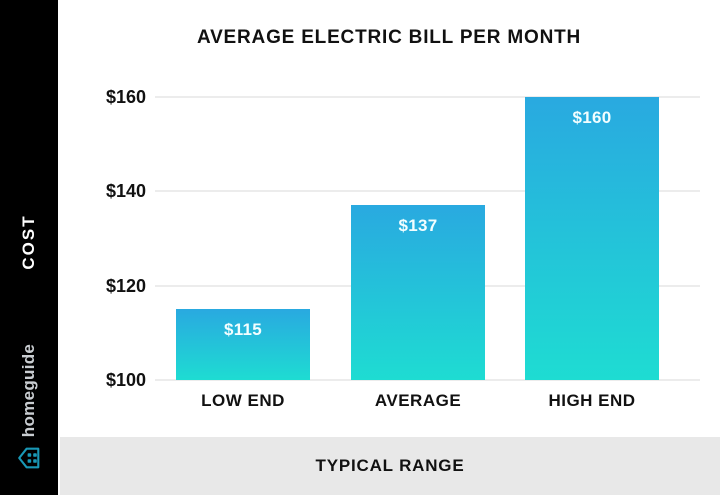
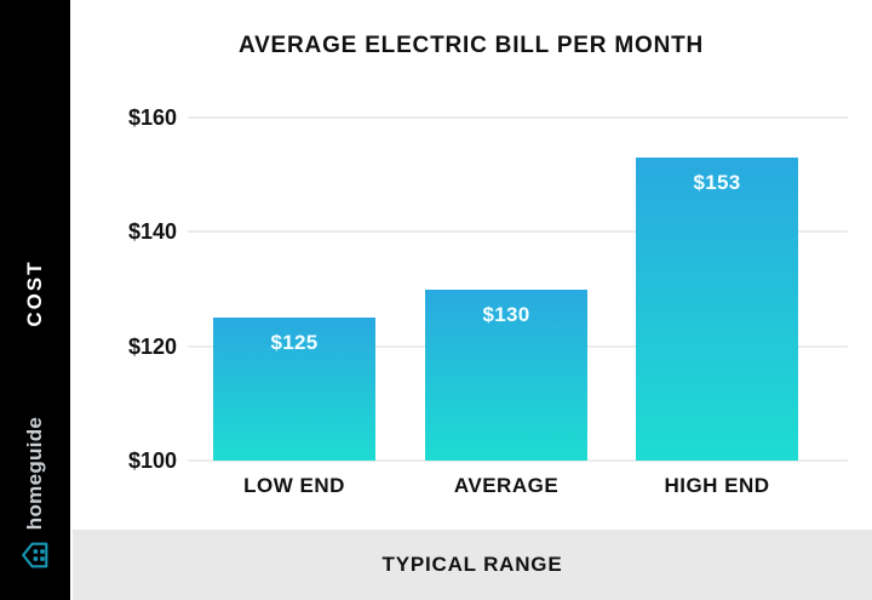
LOW END: $115 -> $125
AVERAGE: $137 -> $130
HIGH END: $160 -> $153
